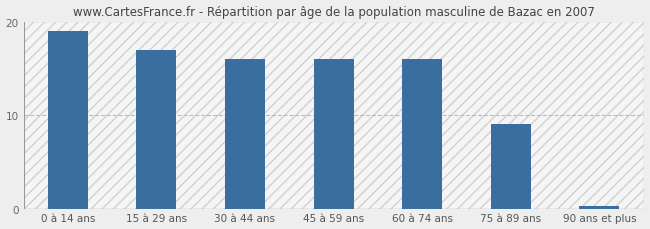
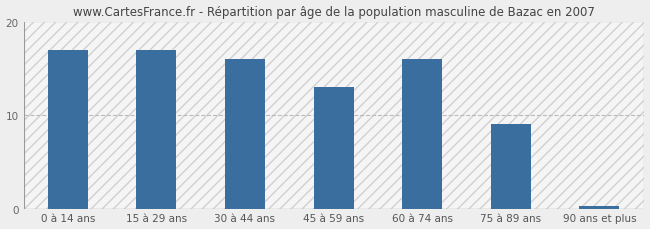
0 à 14 ans: 19.0 -> 17.0
45 à 59 ans: 16.0 -> 13.0
